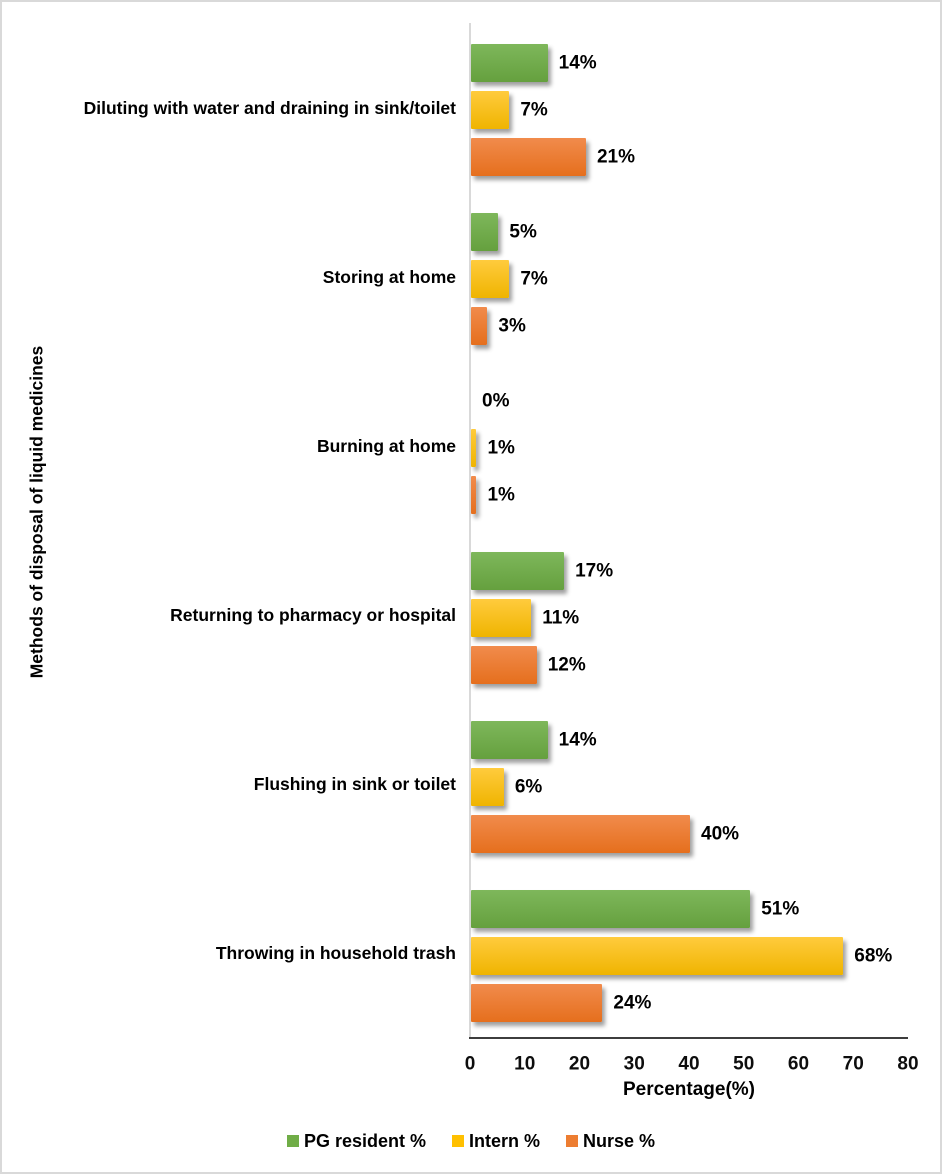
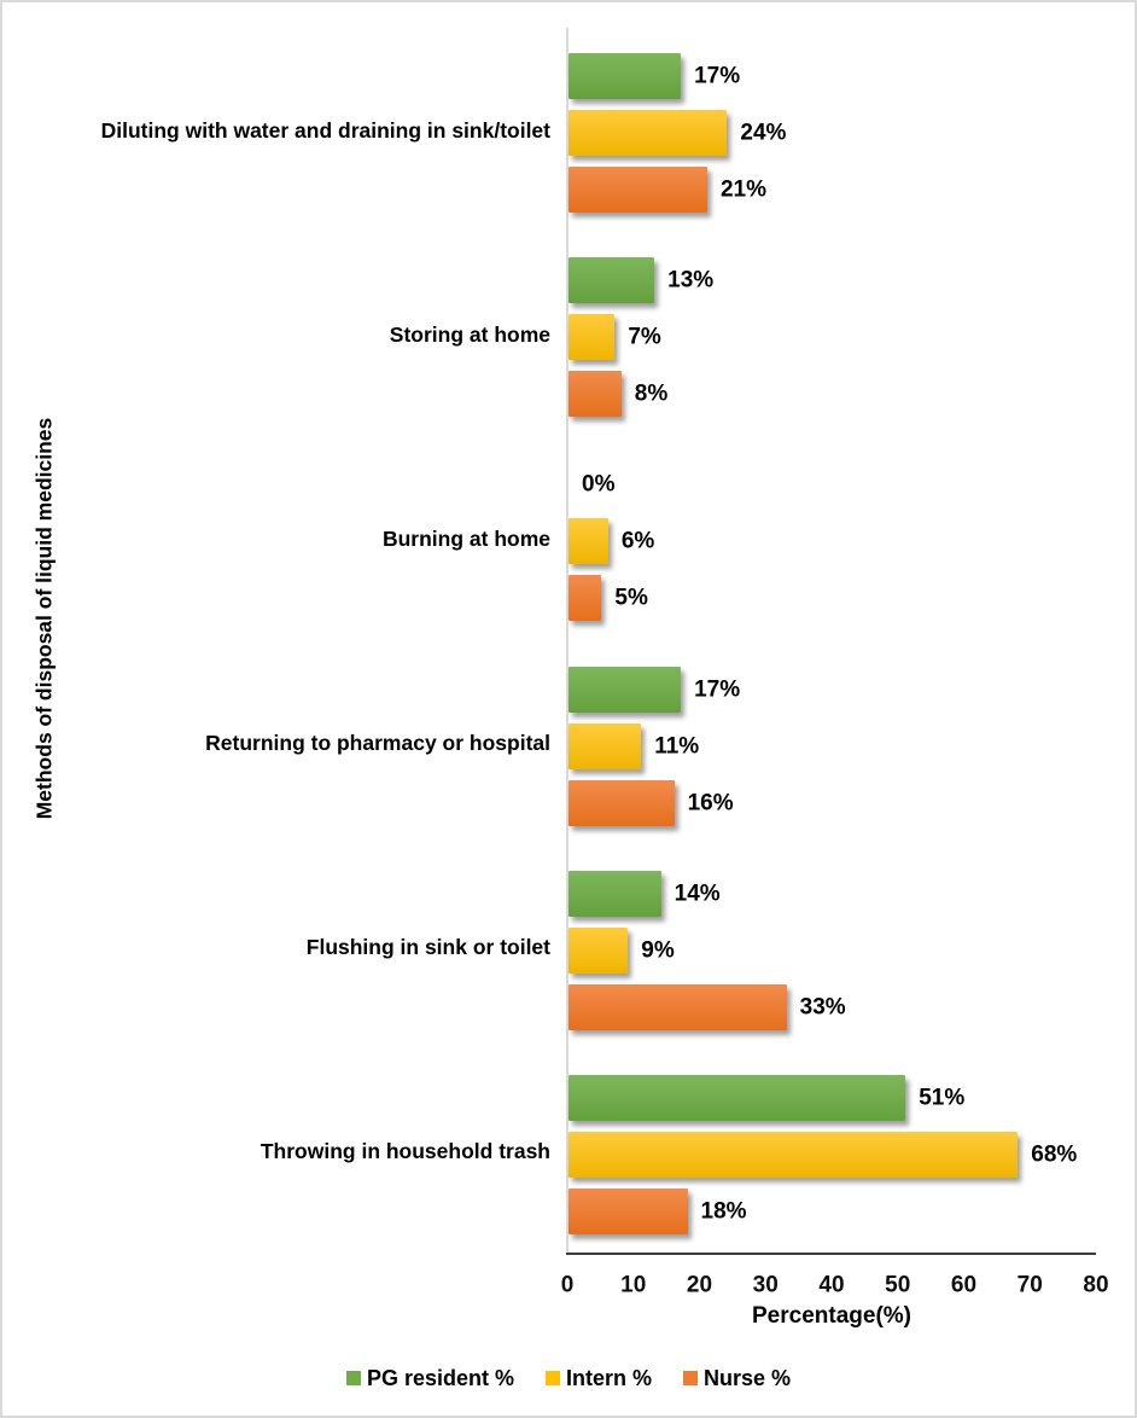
PG resident %/Diluting with water and draining in sink/toilet: 14% -> 17%
Intern %/Diluting with water and draining in sink/toilet: 7% -> 24%
PG resident %/Storing at home: 5% -> 13%
Nurse %/Storing at home: 3% -> 8%
Intern %/Burning at home: 1% -> 6%
Nurse %/Burning at home: 1% -> 5%
Nurse %/Returning to pharmacy or hospital: 12% -> 16%
Intern %/Flushing in sink or toilet: 6% -> 9%
Nurse %/Flushing in sink or toilet: 40% -> 33%
Nurse %/Throwing in household trash: 24% -> 18%
